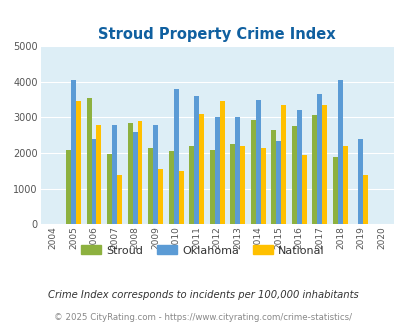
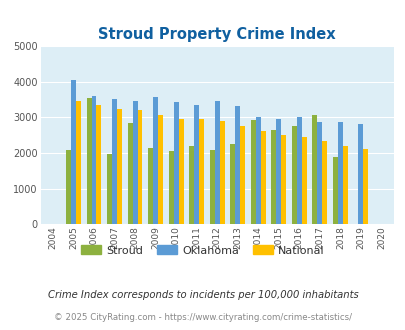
Oklahoma/2006: 2400 -> 3600
National/2006: 2800 -> 3340
Oklahoma/2007: 2800 -> 3530
National/2007: 1400 -> 3250
Oklahoma/2008: 2600 -> 3450
National/2008: 2900 -> 3220
Oklahoma/2009: 2800 -> 3580
National/2009: 1550 -> 3060
Oklahoma/2010: 3800 -> 3430
National/2010: 1500 -> 2960
Oklahoma/2011: 3600 -> 3360
National/2011: 3100 -> 2950
Oklahoma/2012: 3000 -> 3450
National/2012: 3450 -> 2900
Oklahoma/2013: 3000 -> 3310
National/2013: 2200 -> 2750
Oklahoma/2014: 3500 -> 3010
National/2014: 2150 -> 2620
Oklahoma/2015: 2350 -> 2960
National/2015: 3350 -> 2510
Oklahoma/2016: 3200 -> 3010
National/2016: 1950 -> 2460
Oklahoma/2017: 3650 -> 2870
National/2017: 3350 -> 2350
Oklahoma/2018: 4050 -> 2860
Oklahoma/2019: 2400 -> 2830
National/2019: 1400 -> 2120
